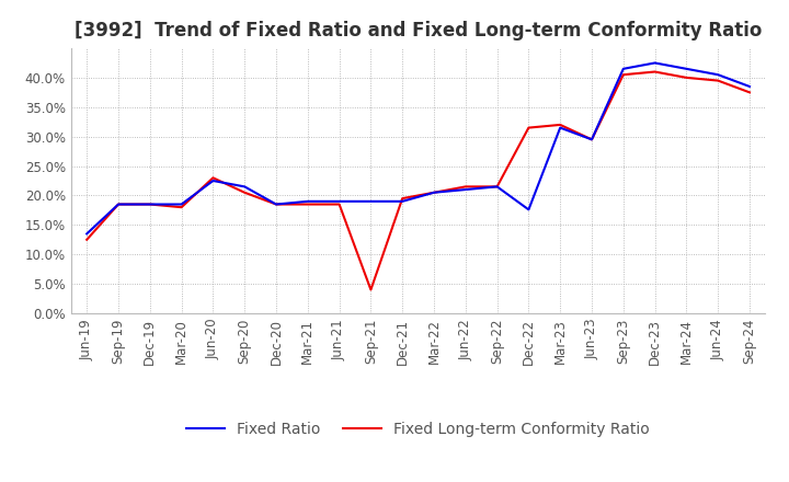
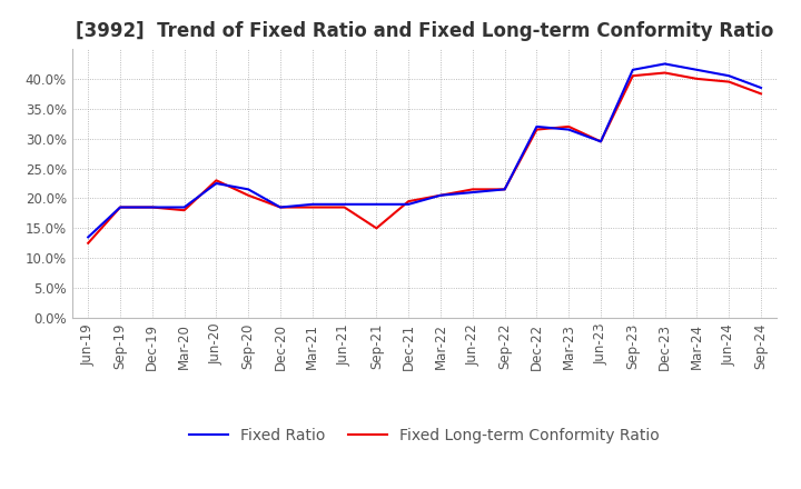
Fixed Long-term Conformity Ratio/Sep-21: 4.0% -> 15.0%
Fixed Ratio/Dec-22: 17.6% -> 32.0%
